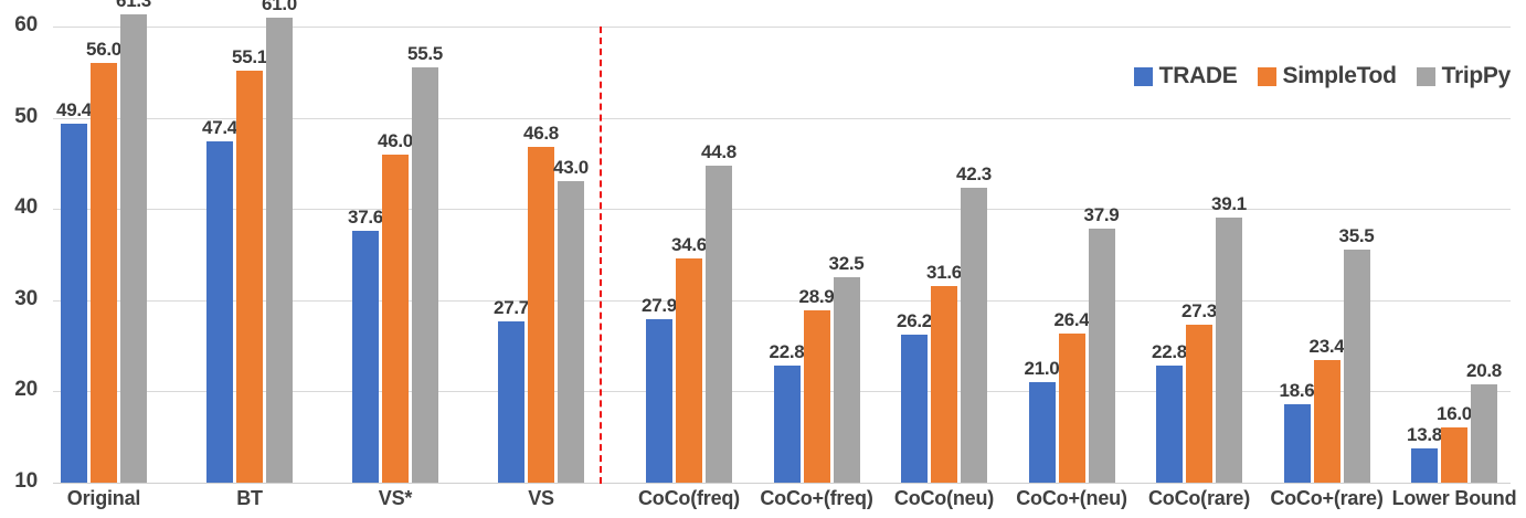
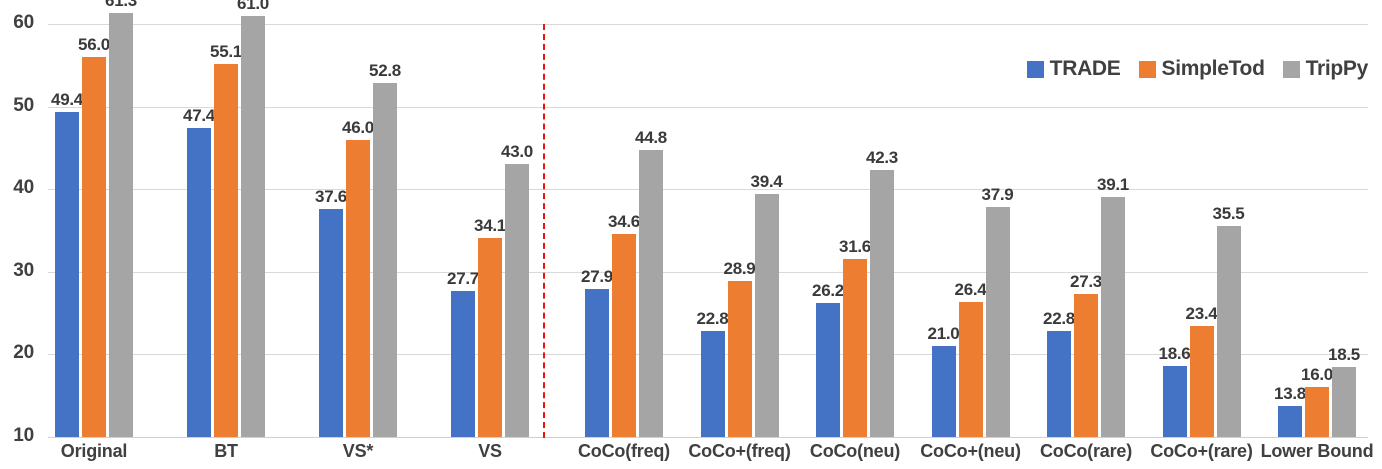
TripPy/VS*: 55.5 -> 52.8
SimpleTod/VS: 46.8 -> 34.1
TripPy/CoCo+(freq): 32.5 -> 39.4
TripPy/Lower Bound: 20.8 -> 18.5
